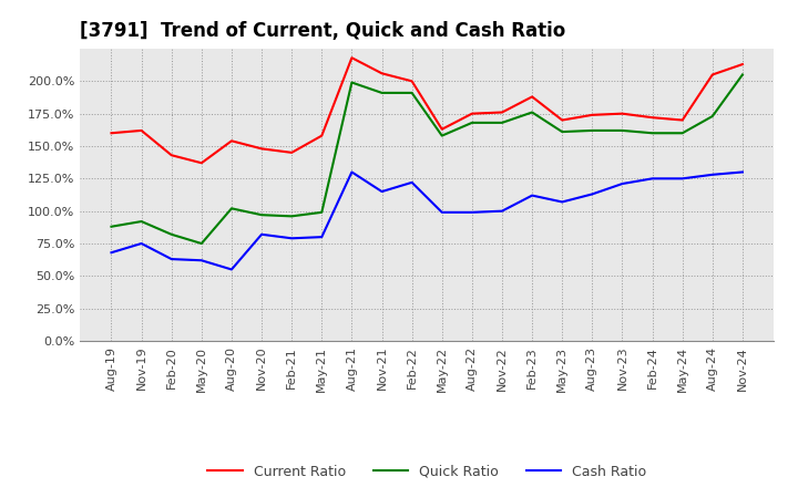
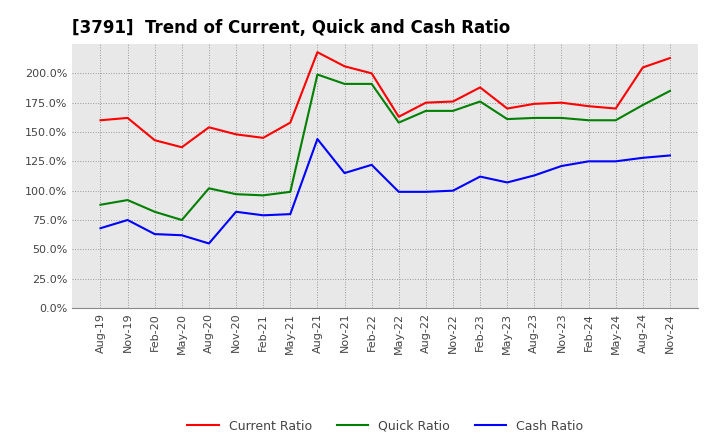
Cash Ratio/Aug-21: 130% -> 144%
Quick Ratio/Nov-24: 205% -> 185%
